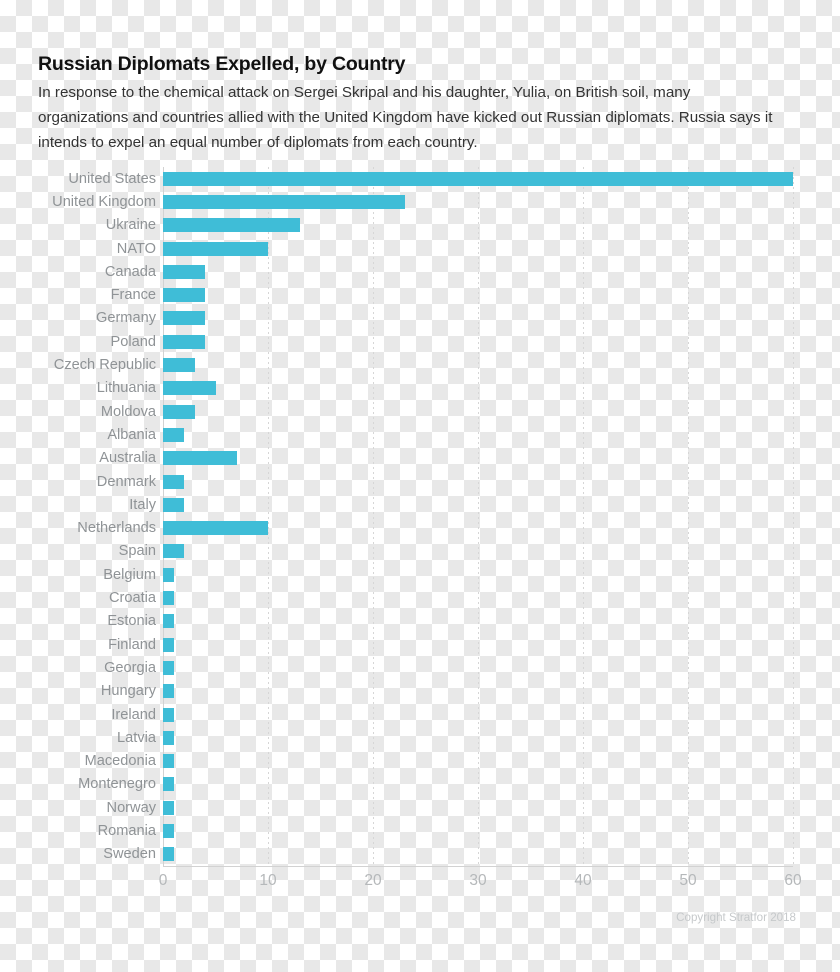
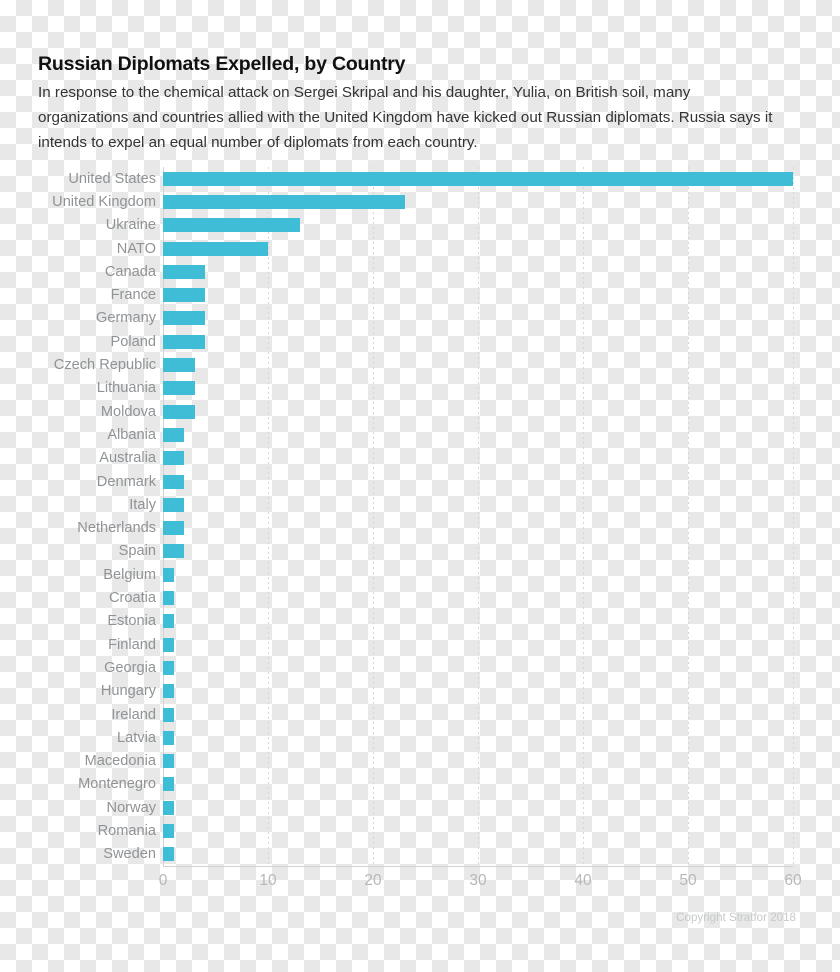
Lithuania: 5 -> 3
Australia: 7 -> 2
Netherlands: 10 -> 2
